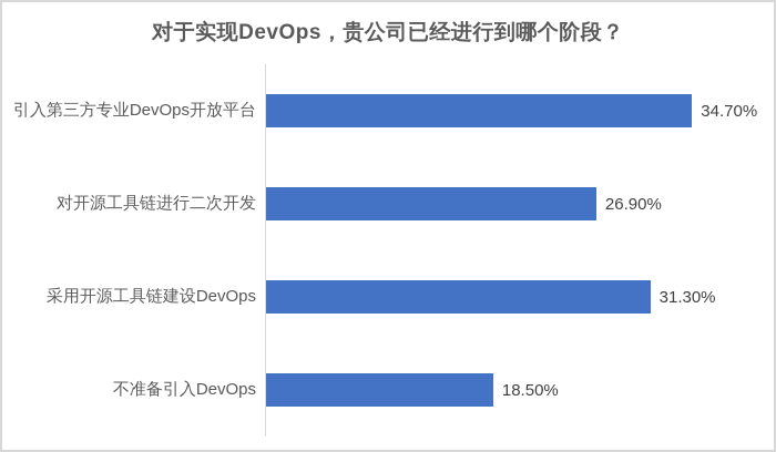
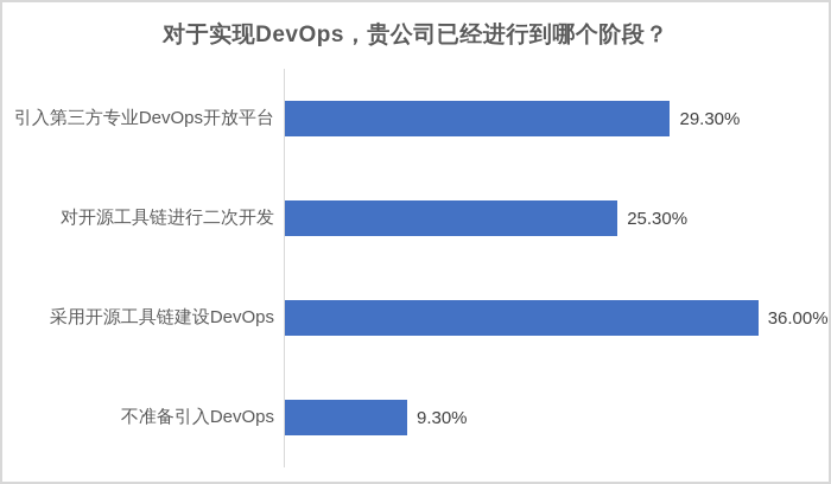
引入第三方专业DevOps开放平台: 34.70% -> 29.30%
对开源工具链进行二次开发: 26.90% -> 25.30%
采用开源工具链建设DevOps: 31.30% -> 36.00%
不准备引入DevOps: 18.50% -> 9.30%
